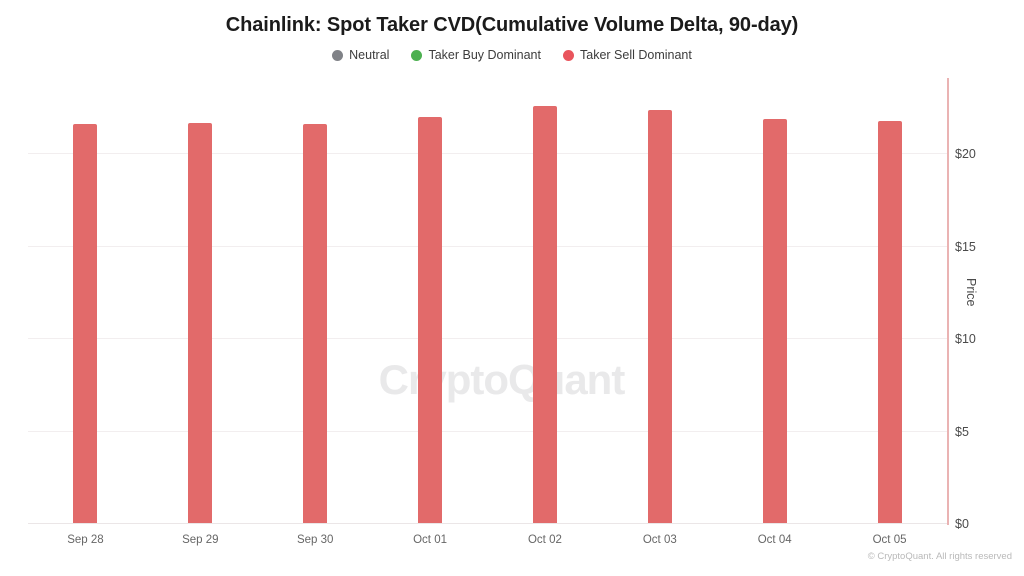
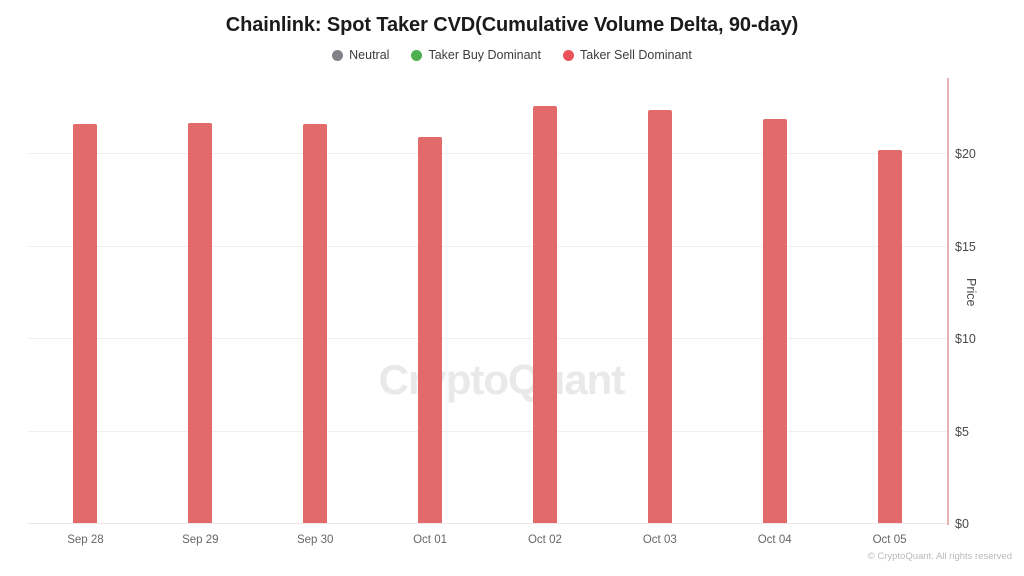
Oct 01: $22.0 -> $20.9
Oct 05: $21.8 -> $20.2
